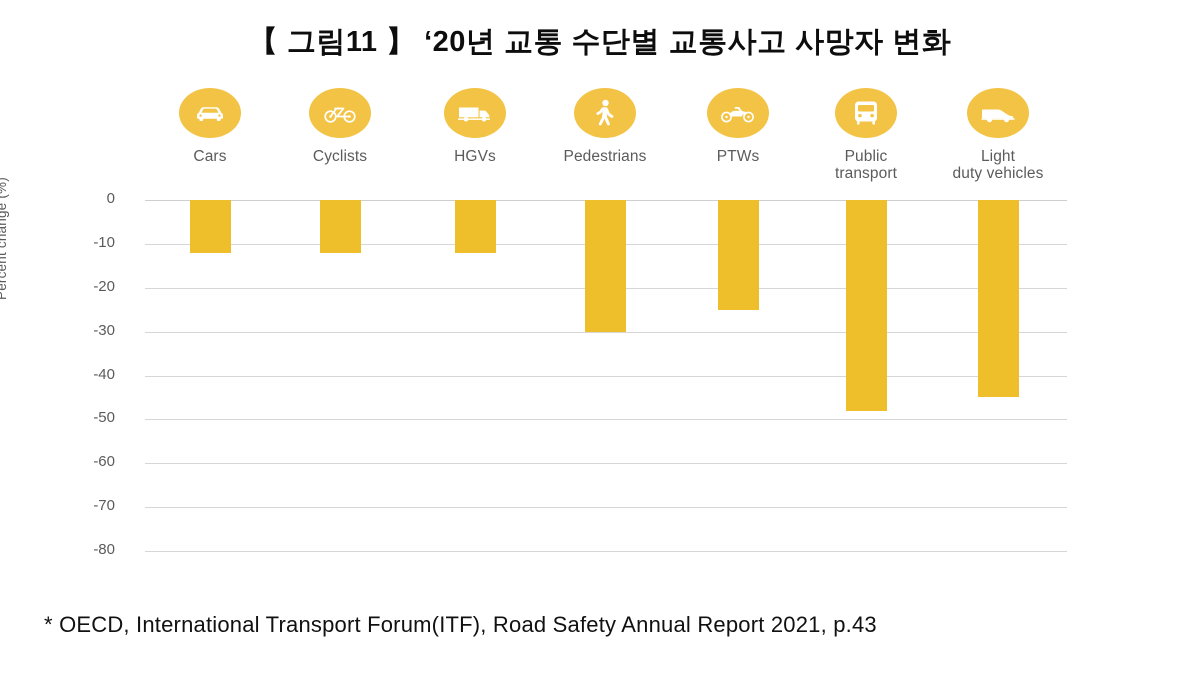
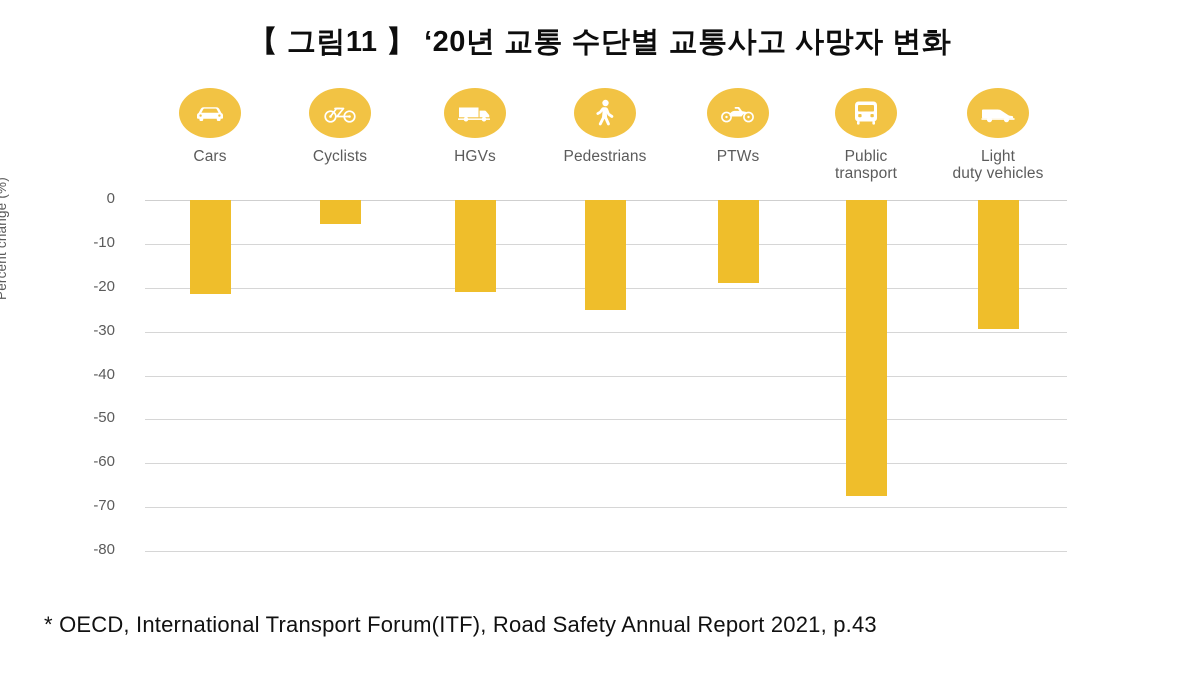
Cars: -12 -> -22
Cyclists: -12 -> -6
HGVs: -12 -> -21
Pedestrians: -30 -> -25
PTWs: -25 -> -19
Public transport: -48 -> -68
Light duty vehicles: -45 -> -30
